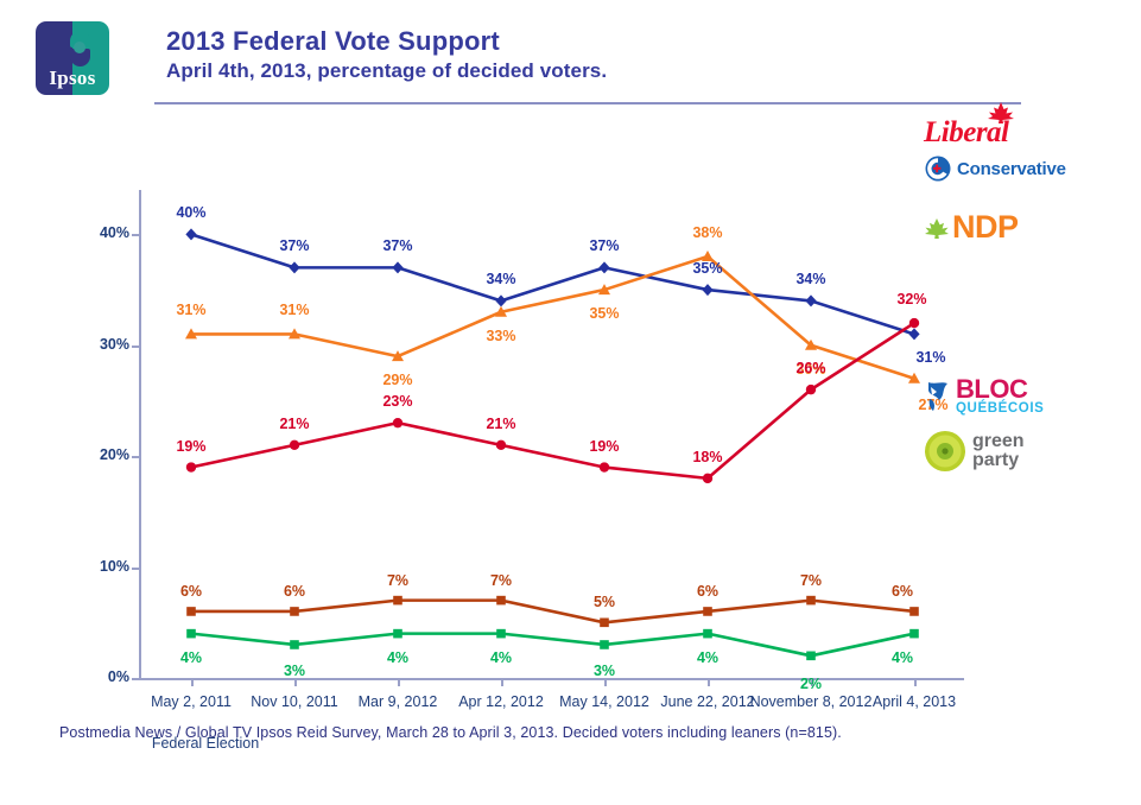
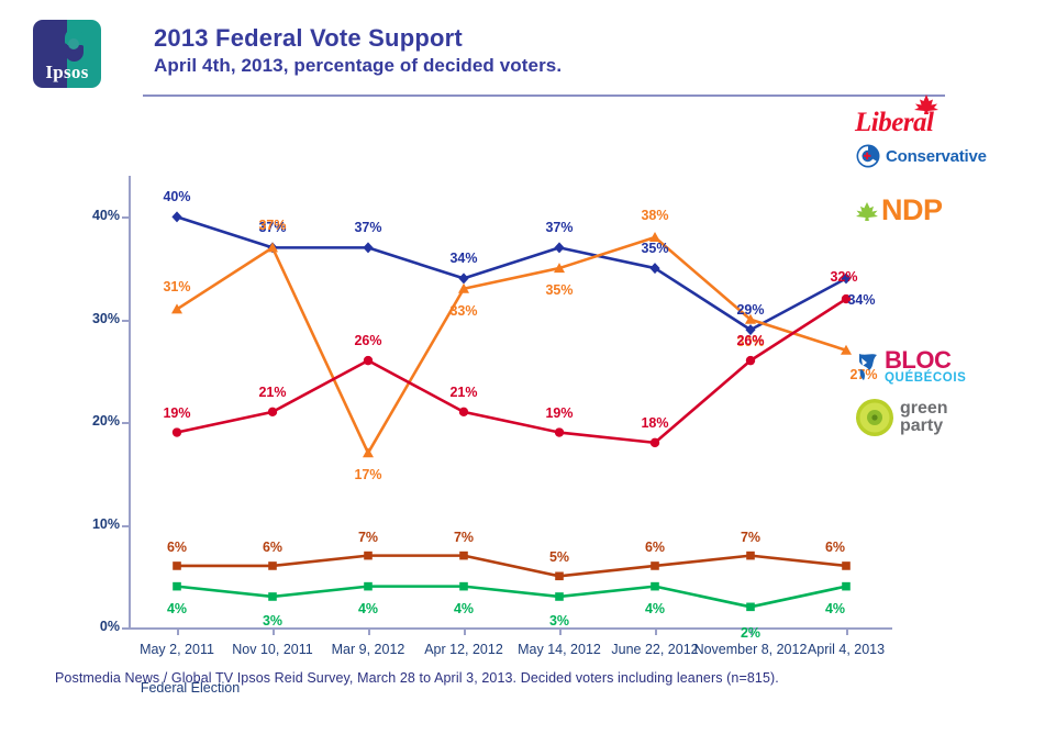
NDP/Nov 10, 2011: 31% -> 37%
NDP/Mar 9, 2012: 29% -> 17%
Liberal/Mar 9, 2012: 23% -> 26%
Conservative/November 8, 2012: 34% -> 29%
Conservative/April 4, 2013: 31% -> 34%
